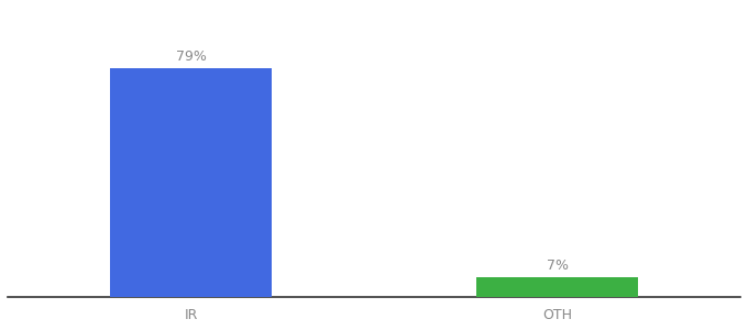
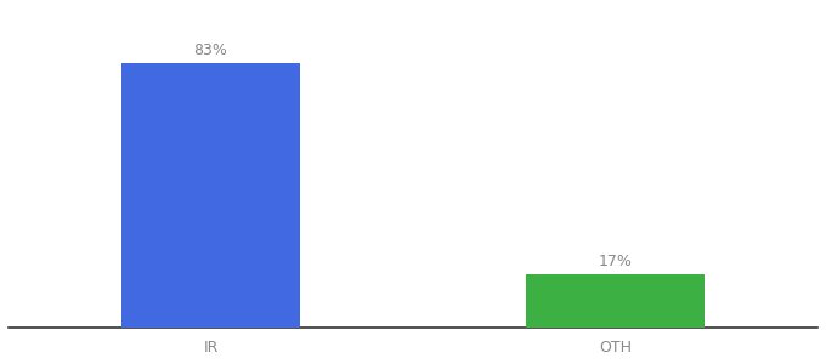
IR: 79% -> 83%
OTH: 7% -> 17%
